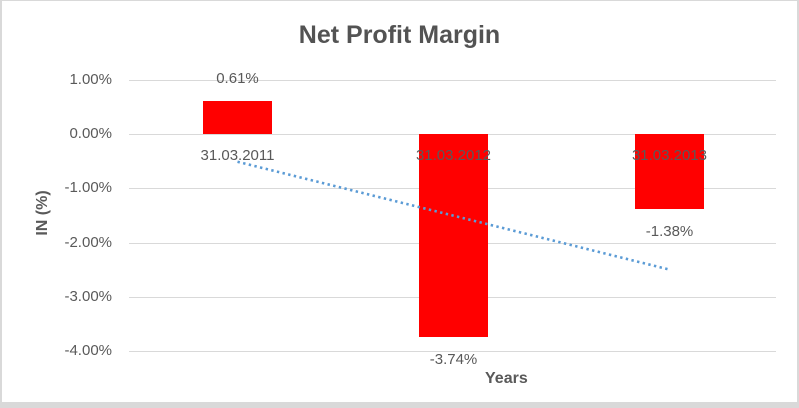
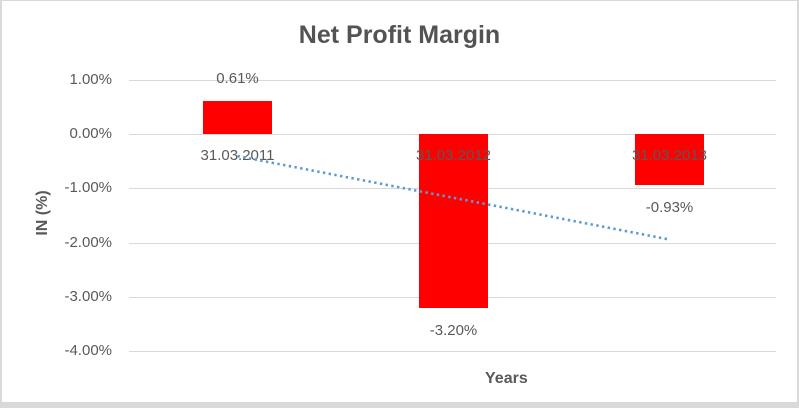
31.03.2012: -3.74% -> -3.20%
31.03.2013: -1.38% -> -0.93%
